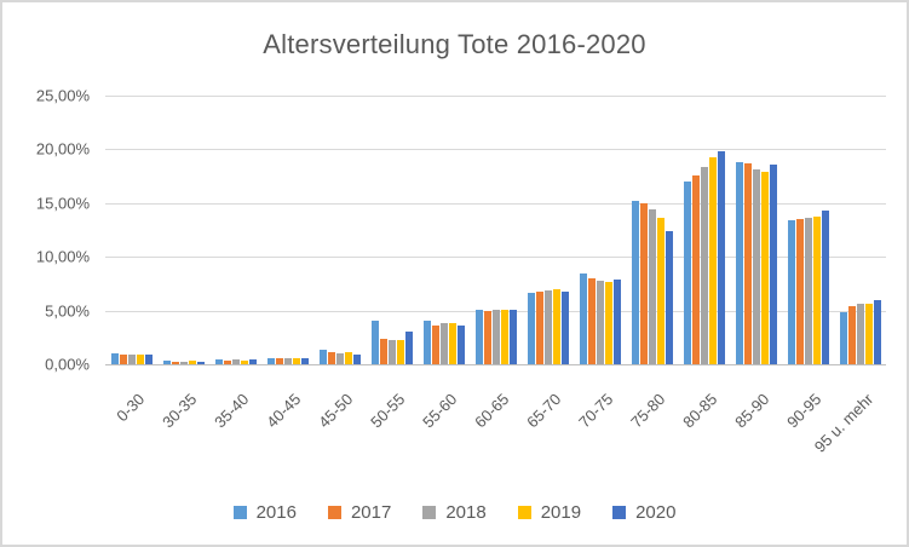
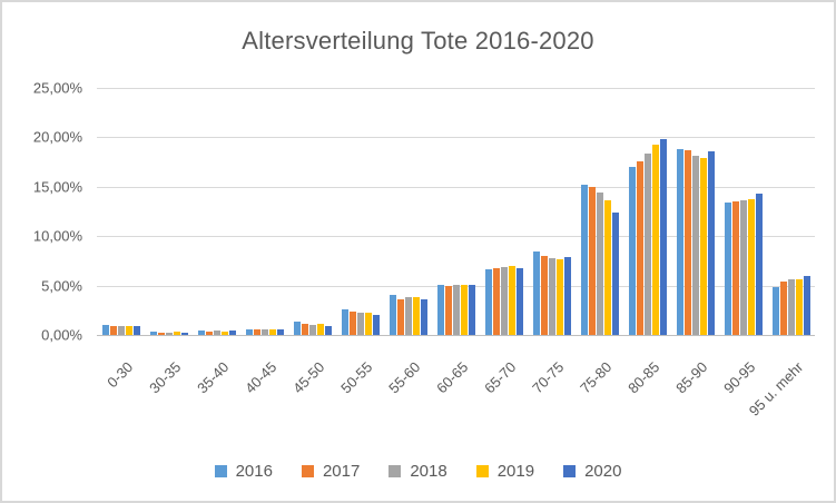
2016/50-55: 4% -> 3%
2020/50-55: 3% -> 2%
